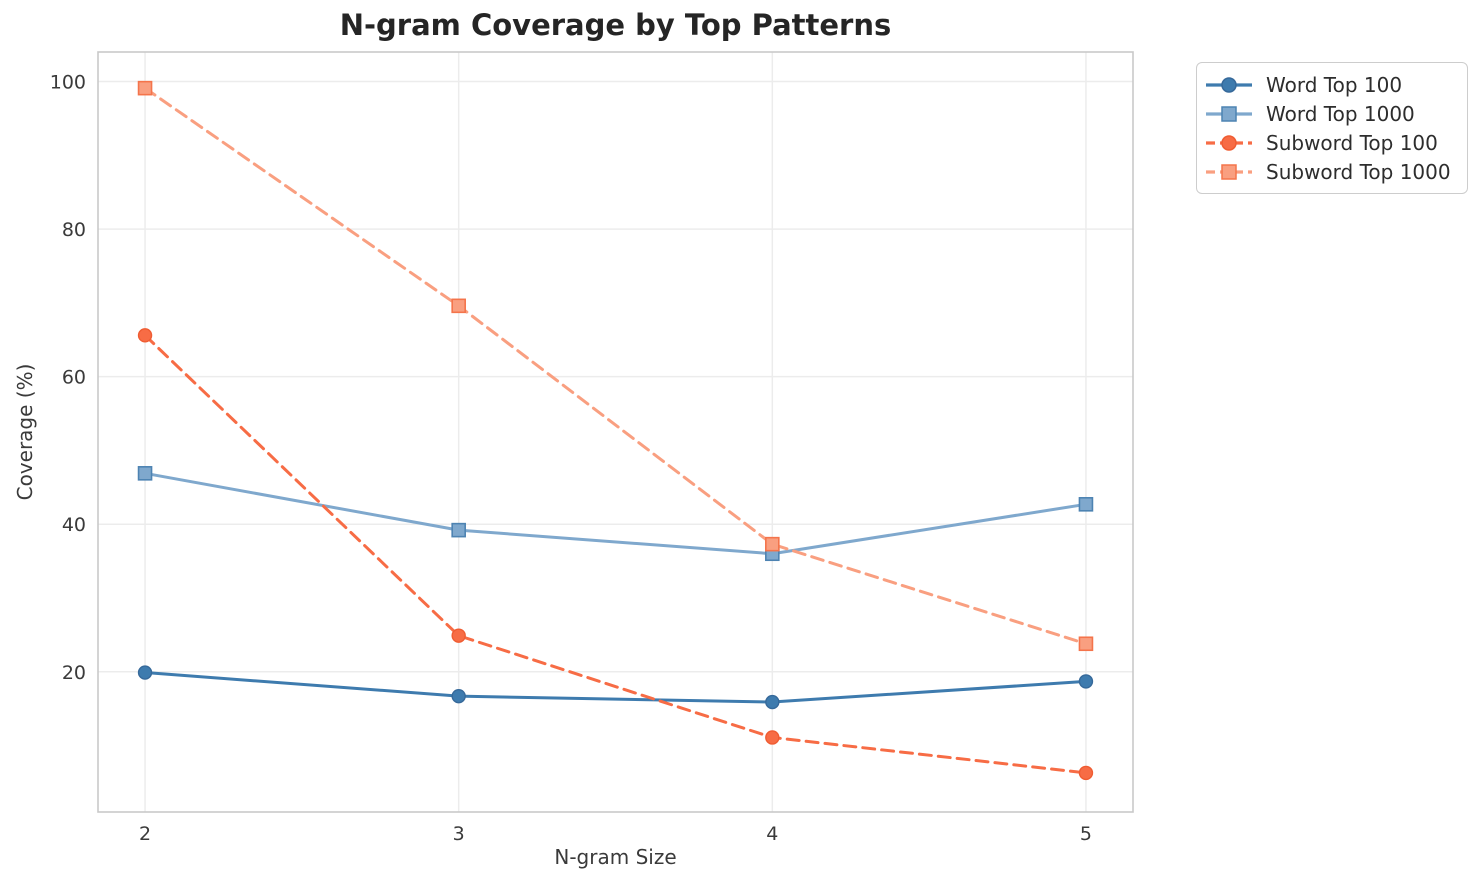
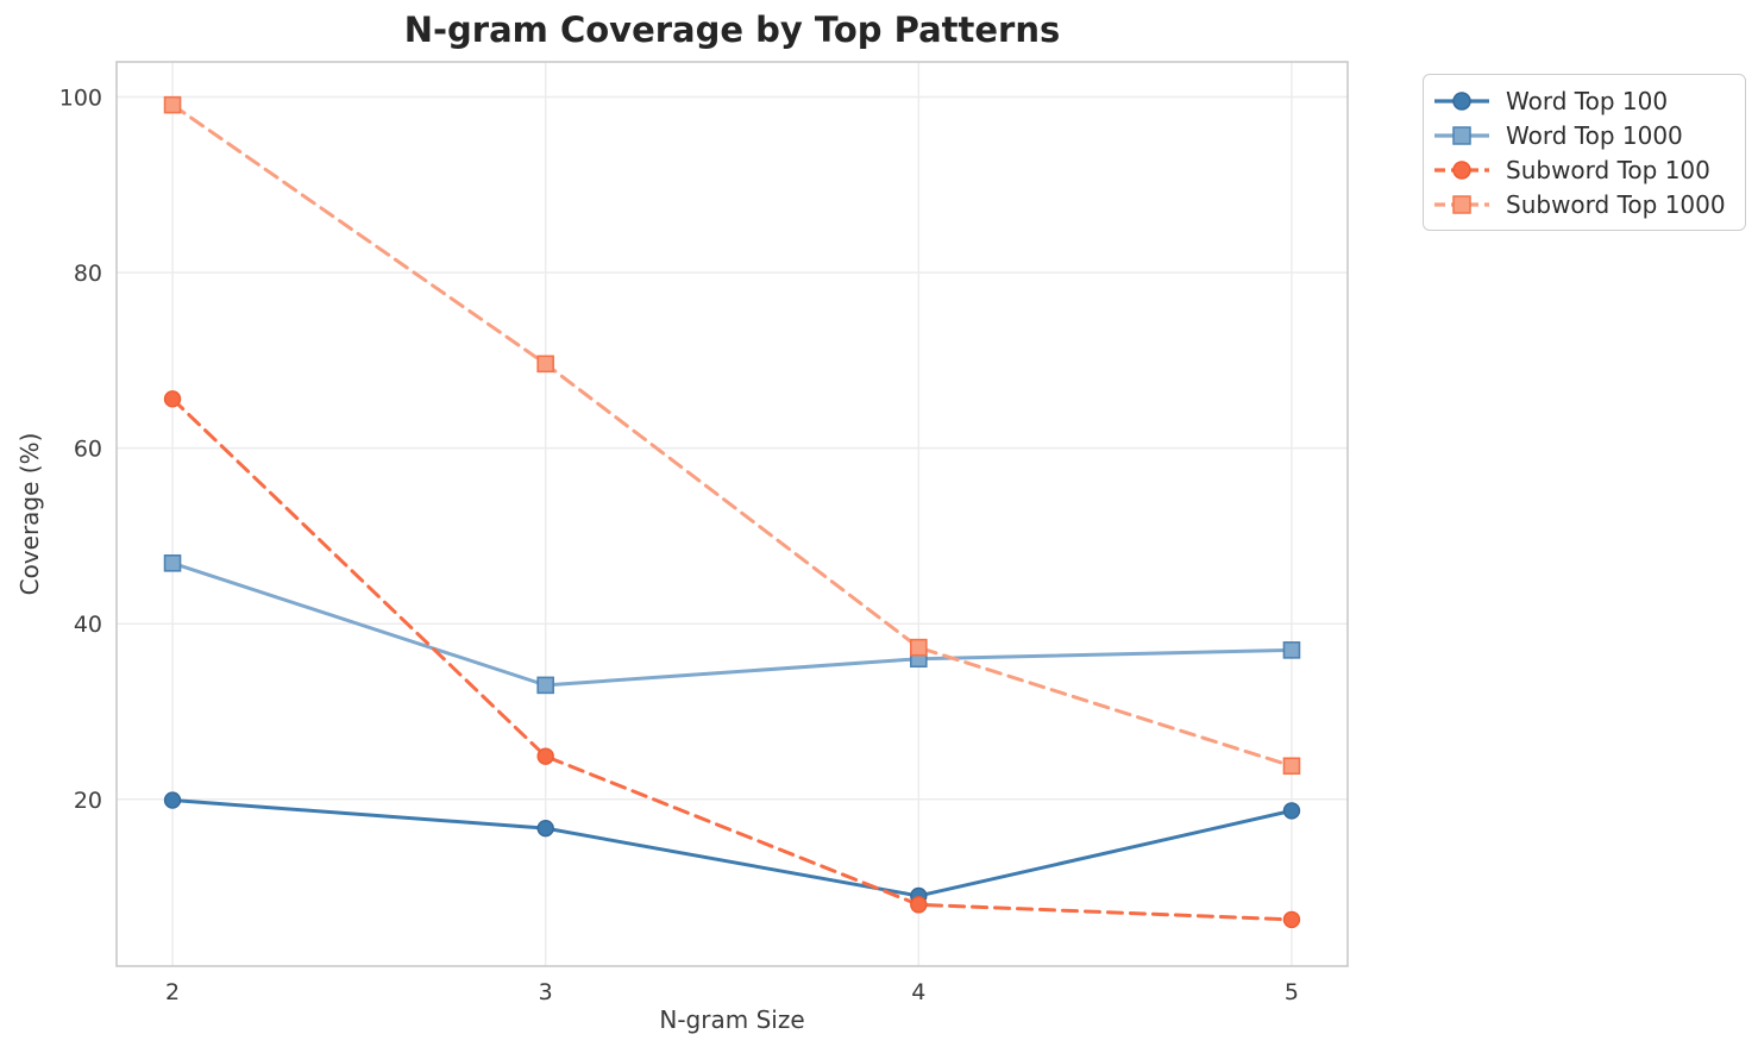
Word Top 1000/3: 39 -> 33
Word Top 100/4: 16 -> 9
Subword Top 100/4: 11 -> 8
Word Top 1000/5: 43 -> 37
